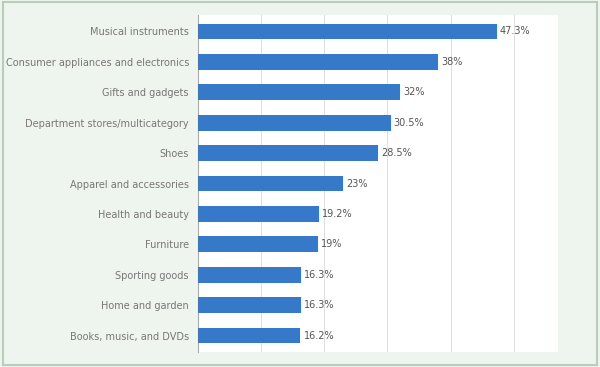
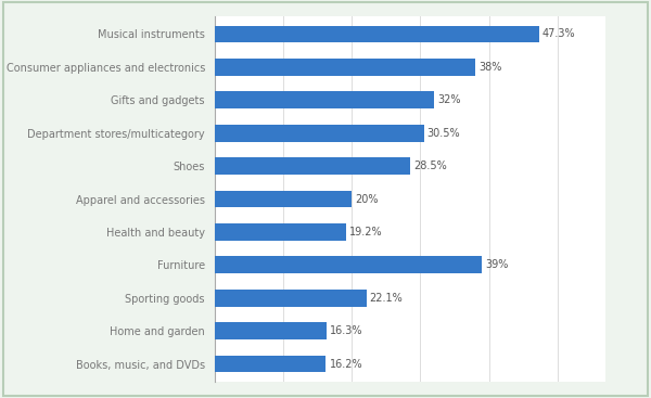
Apparel and accessories: 23% -> 20%
Furniture: 19% -> 39%
Sporting goods: 16.3% -> 22.1%
